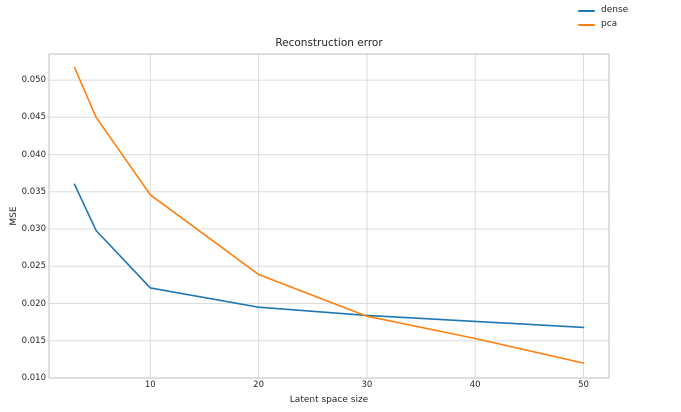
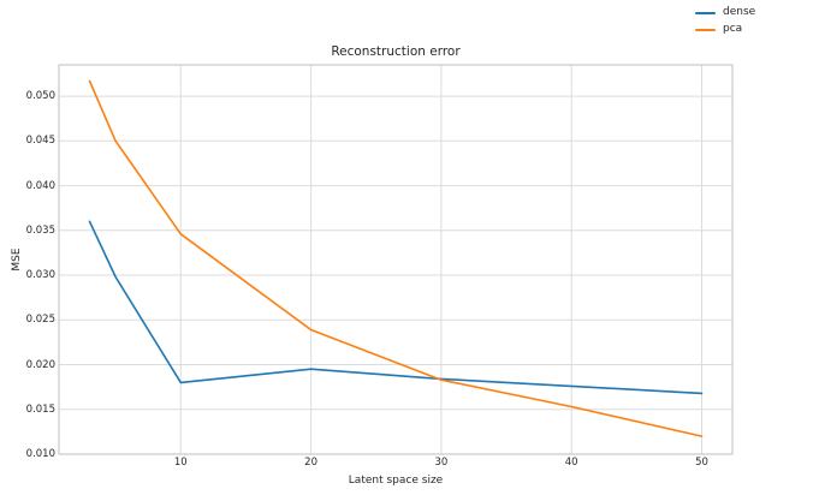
dense/10: 0.022 -> 0.018
